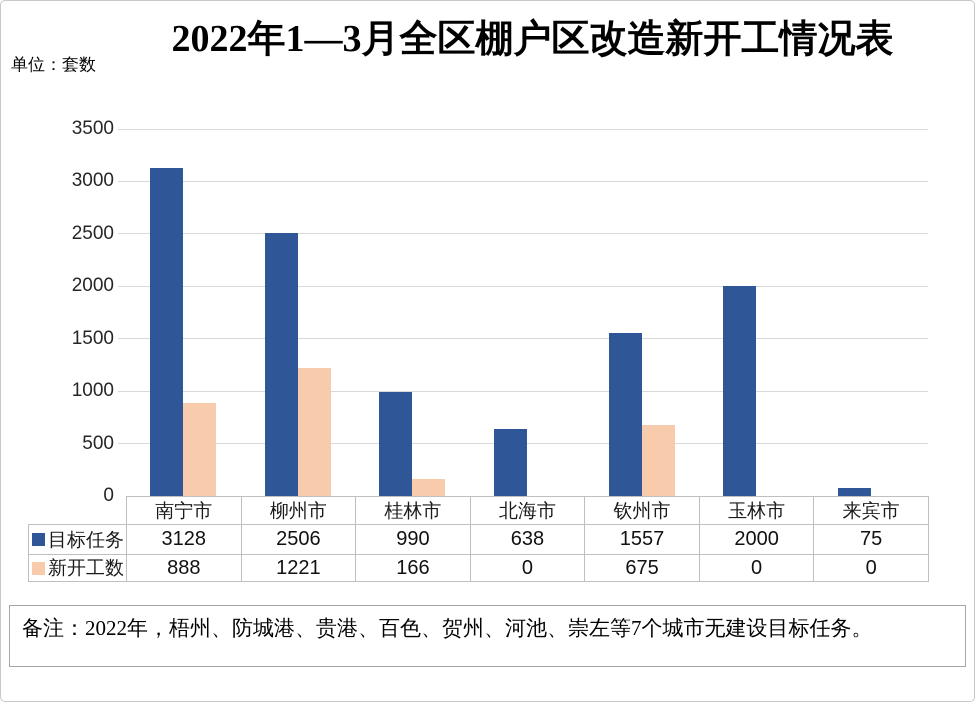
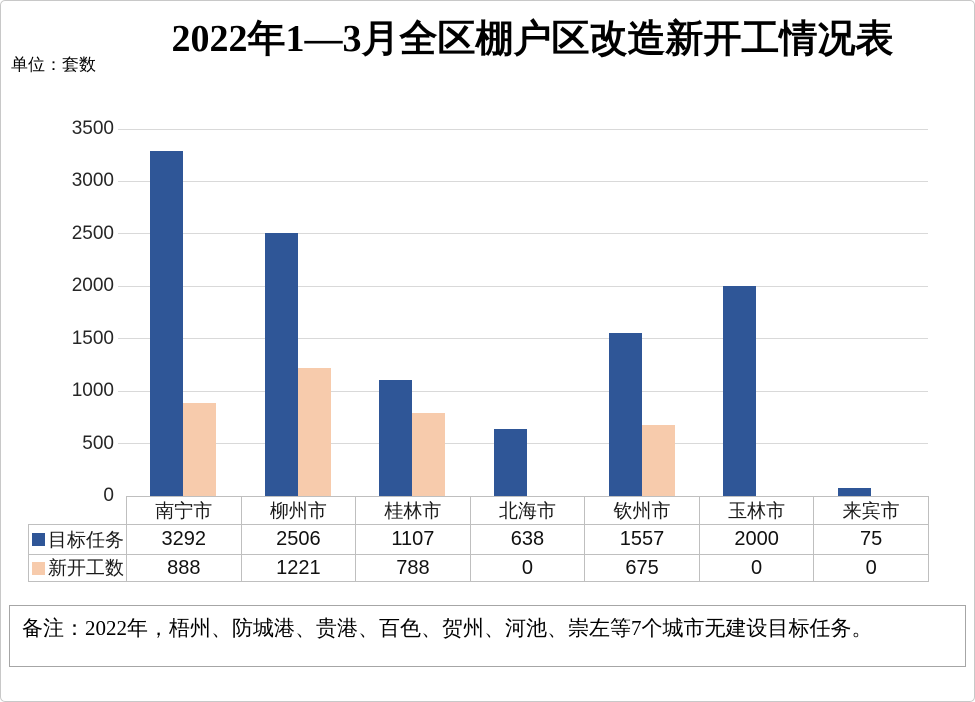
目标任务/南宁市: 3128 -> 3292
目标任务/桂林市: 990 -> 1107
新开工数/桂林市: 166 -> 788
